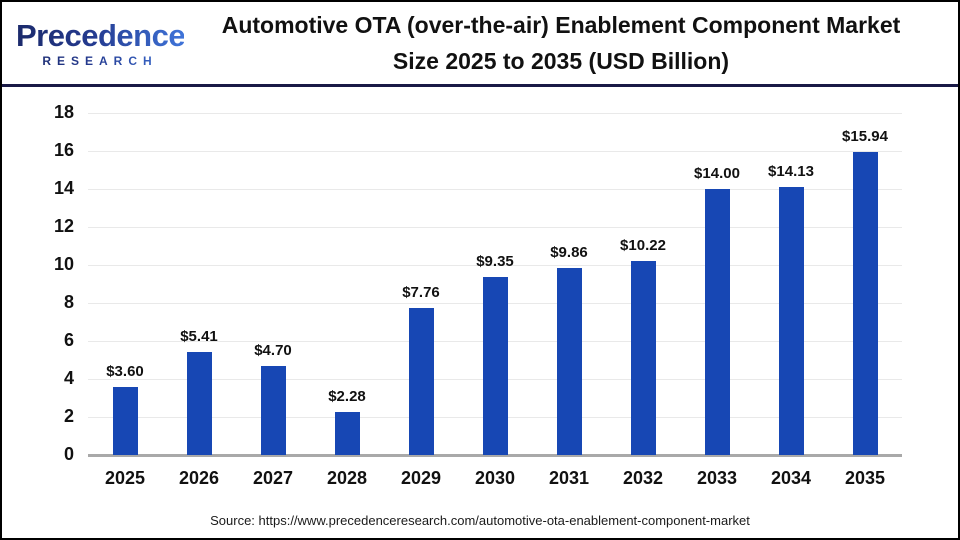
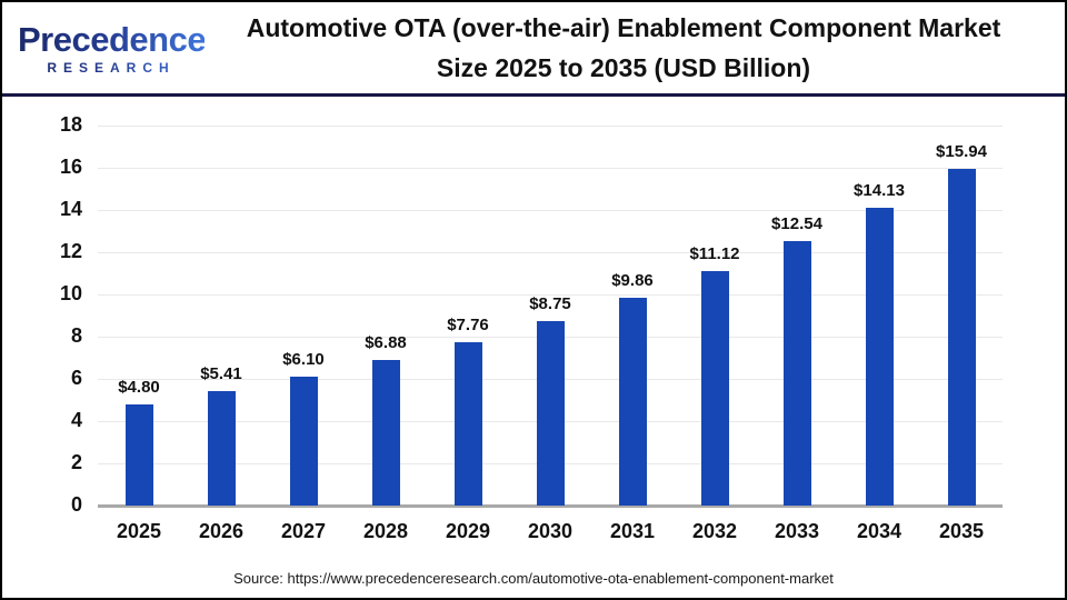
2025: $3.60 -> $4.80
2027: $4.70 -> $6.10
2028: $2.28 -> $6.88
2030: $9.35 -> $8.75
2032: $10.22 -> $11.12
2033: $14.00 -> $12.54
